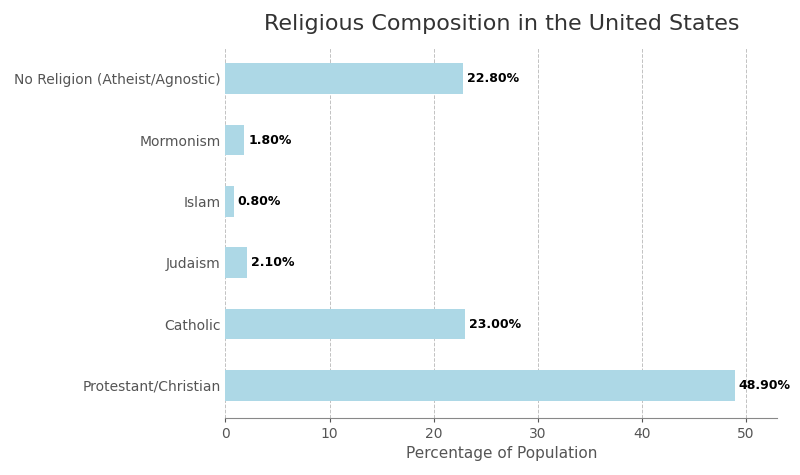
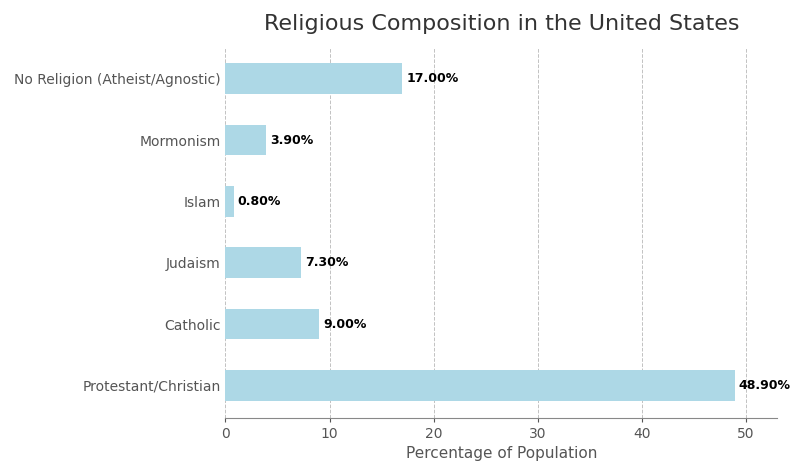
No Religion (Atheist/Agnostic): 22.80% -> 17.00%
Mormonism: 1.80% -> 3.90%
Judaism: 2.10% -> 7.30%
Catholic: 23.00% -> 9.00%
